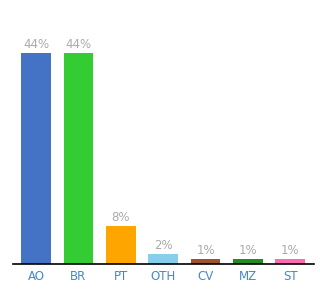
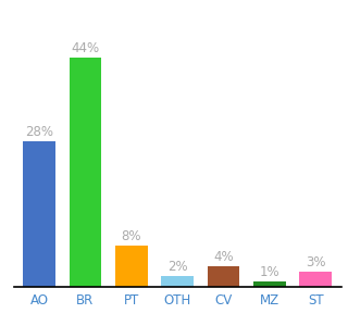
AO: 44% -> 28%
CV: 1% -> 4%
ST: 1% -> 3%
